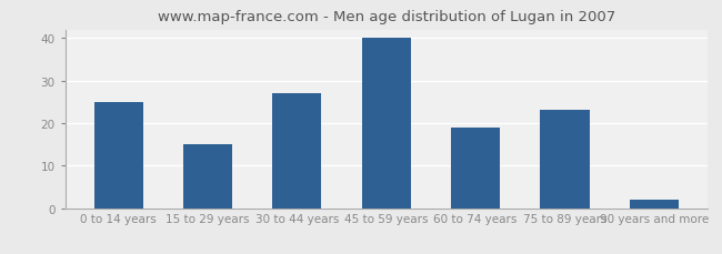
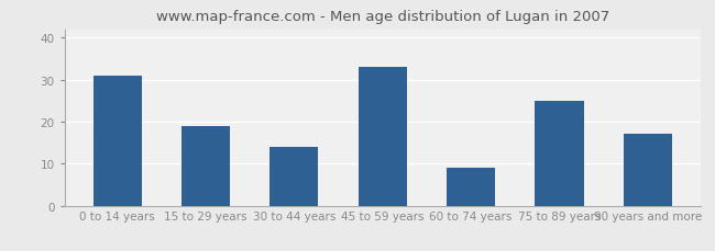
0 to 14 years: 25 -> 31
15 to 29 years: 15 -> 19
30 to 44 years: 27 -> 14
45 to 59 years: 40 -> 33
60 to 74 years: 19 -> 9
75 to 89 years: 23 -> 25
90 years and more: 2 -> 17
